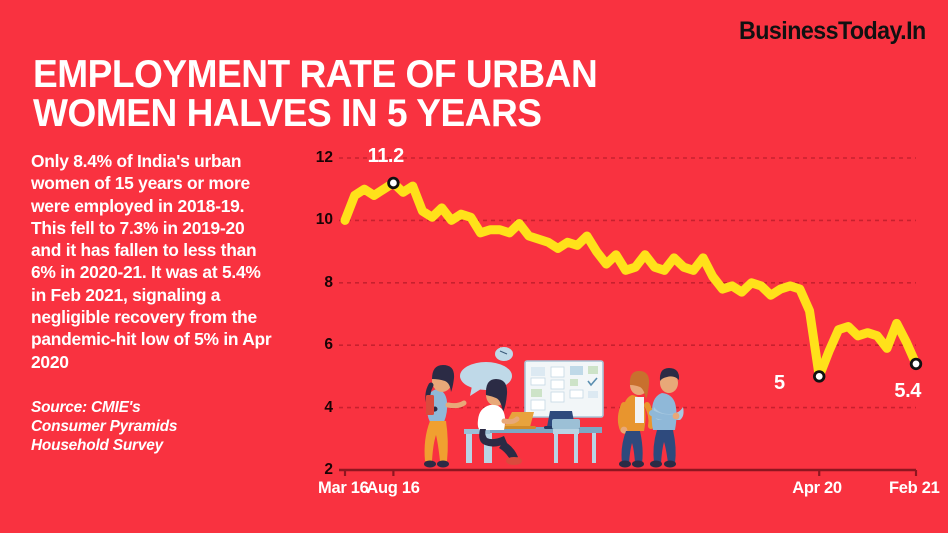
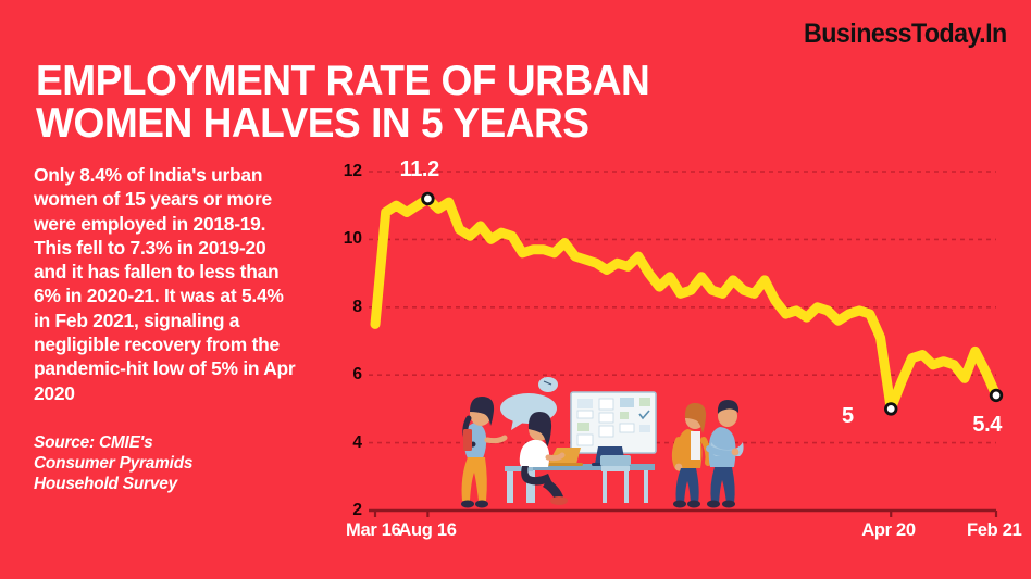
Mar 16: 10.0 -> 7.5
